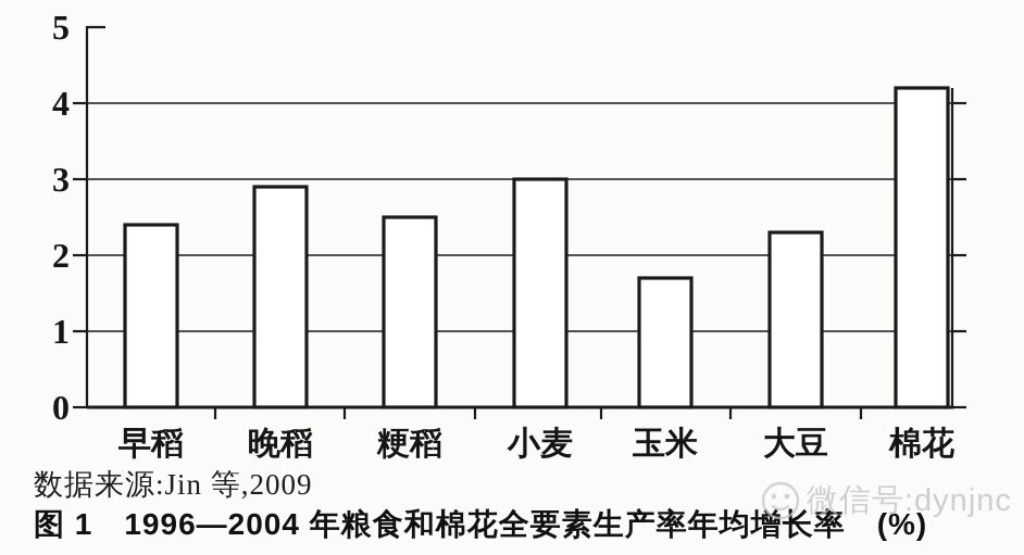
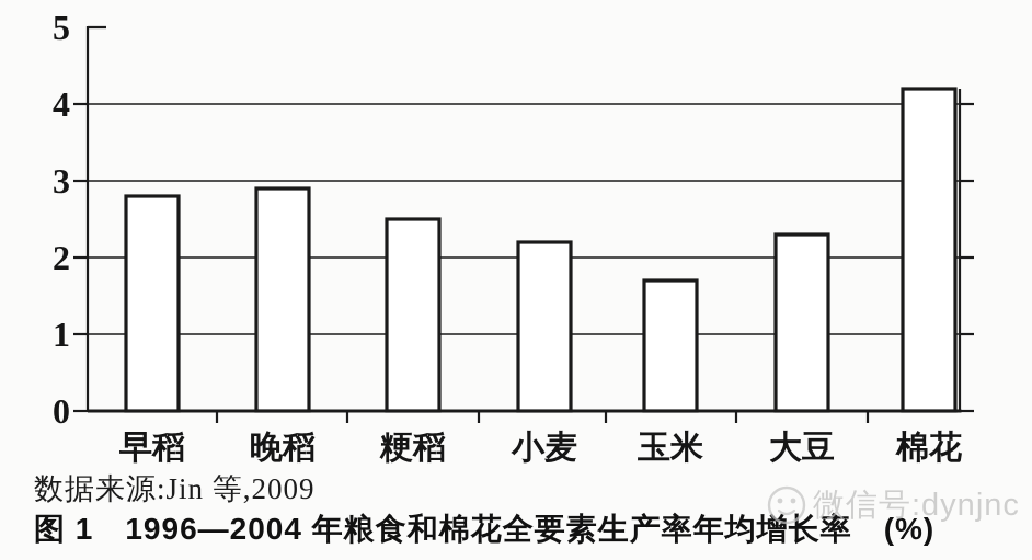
早稻: 2.4 -> 2.8
小麦: 3.0 -> 2.2
